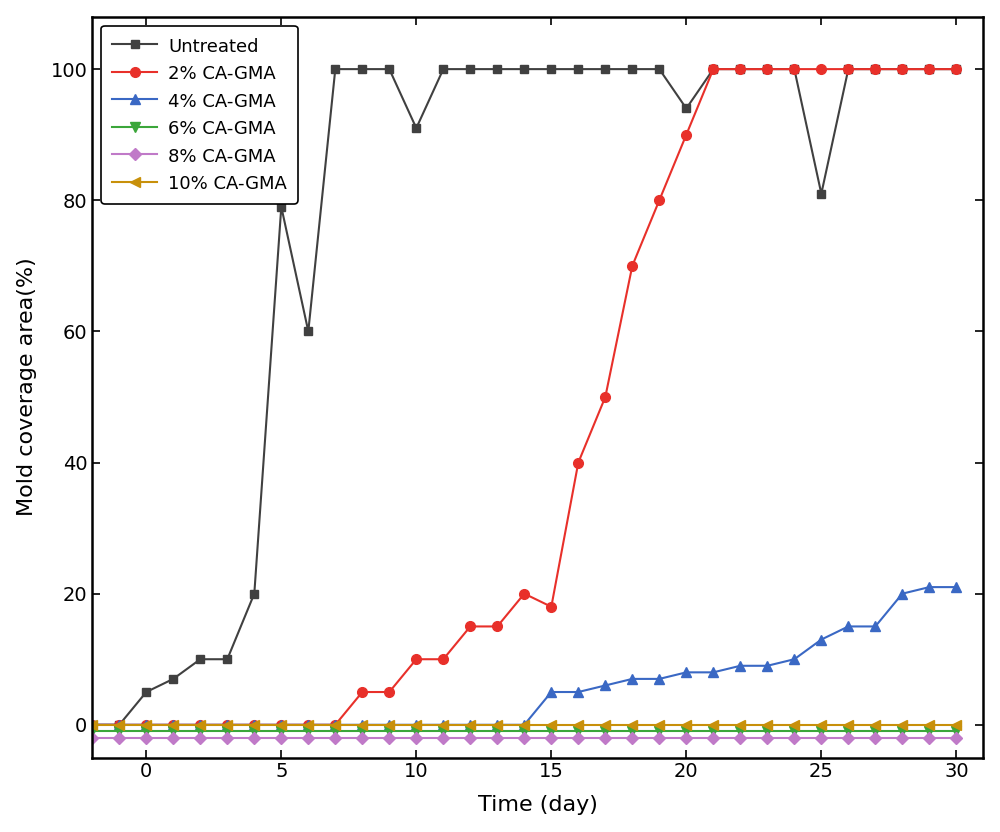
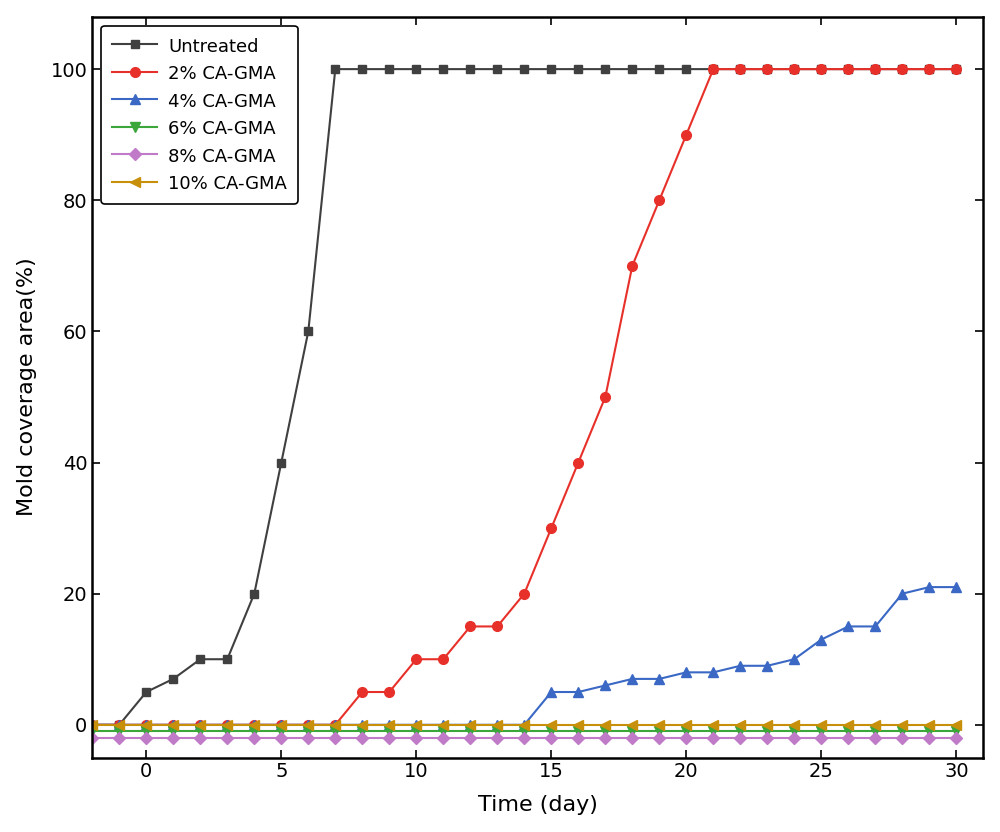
Untreated/5: 79 -> 40
Untreated/10: 91 -> 100
2% CA-GMA/15: 18 -> 30
Untreated/20: 94 -> 100
Untreated/25: 81 -> 100
